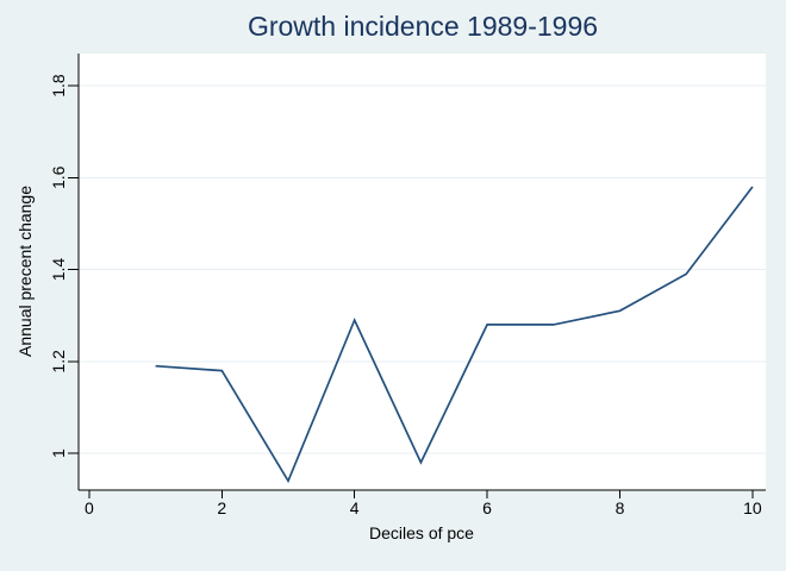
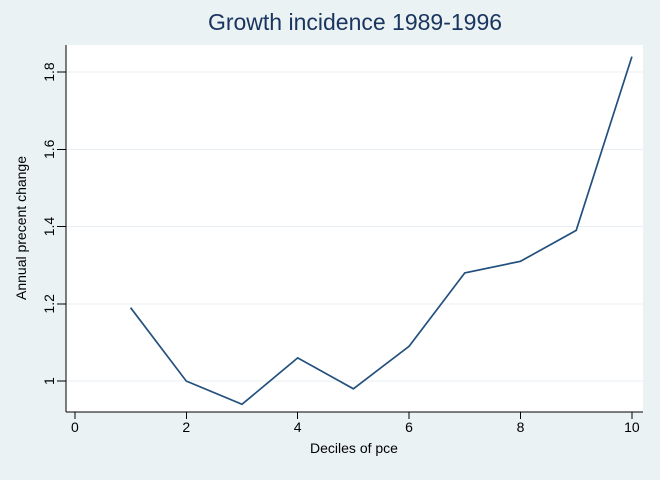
2: 1.18 -> 1.00
4: 1.29 -> 1.06
6: 1.28 -> 1.09
10: 1.58 -> 1.84
